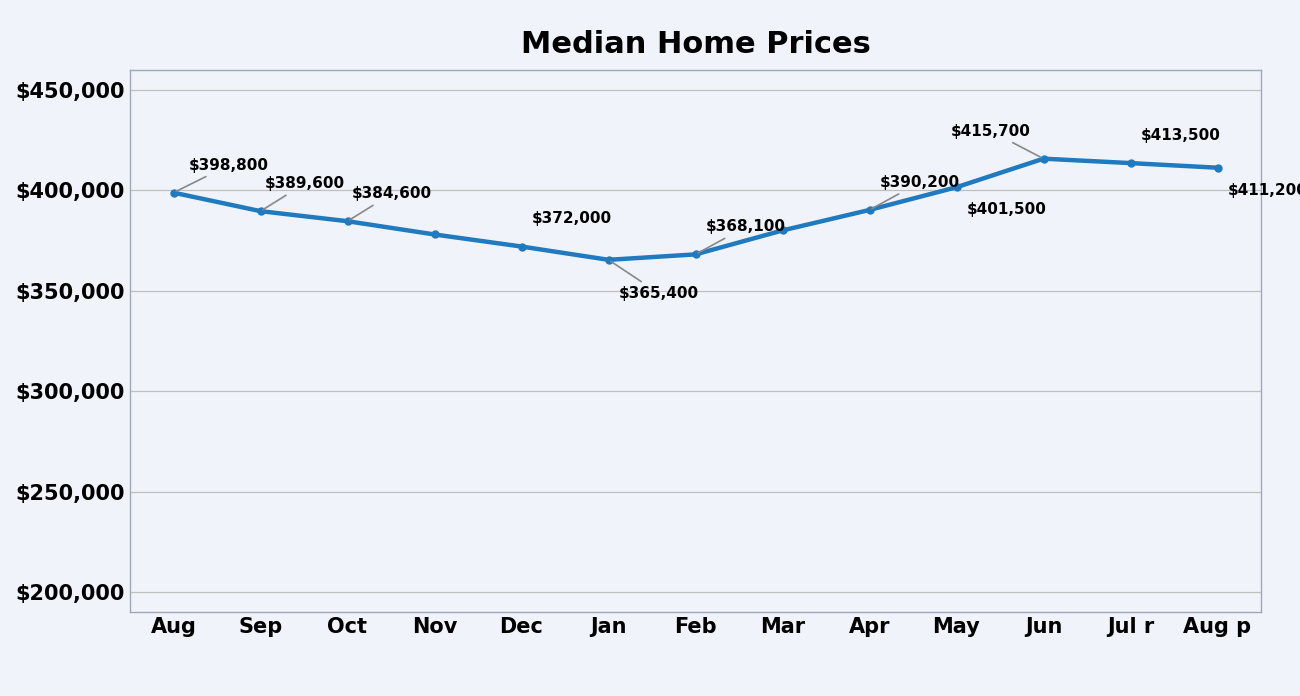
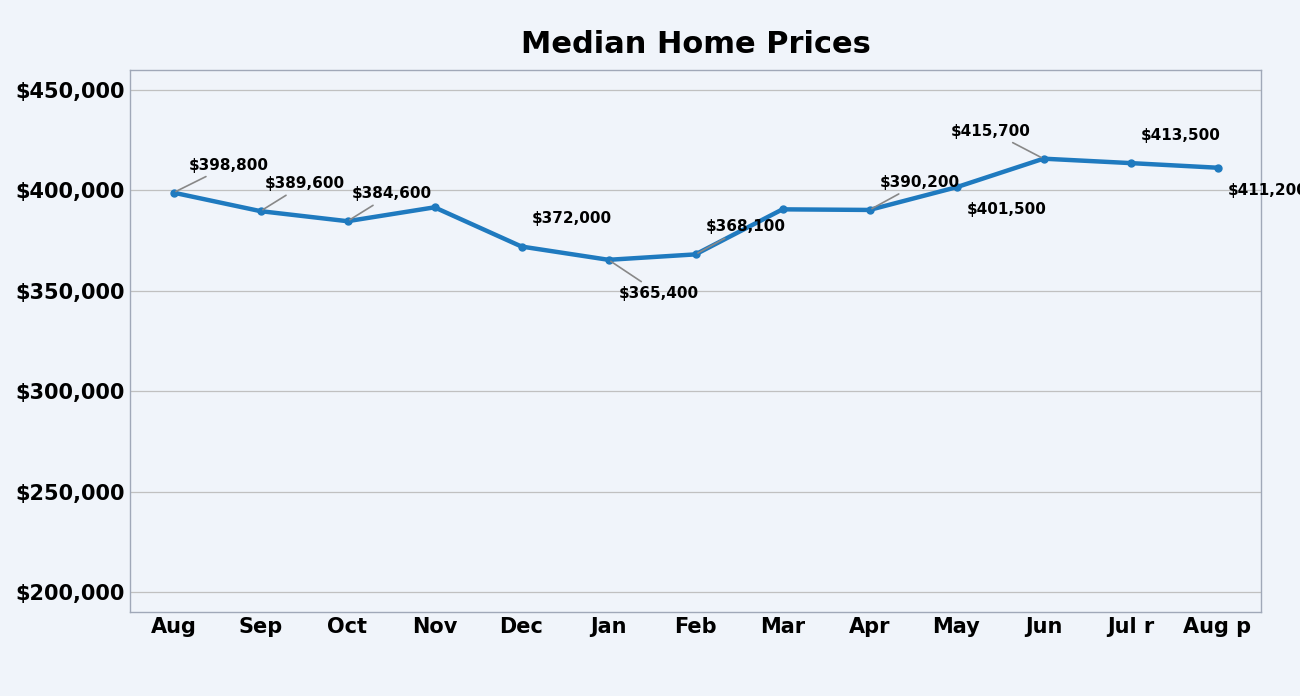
Nov: $378,000 -> $391,500
Mar: $380,000 -> $390,500
